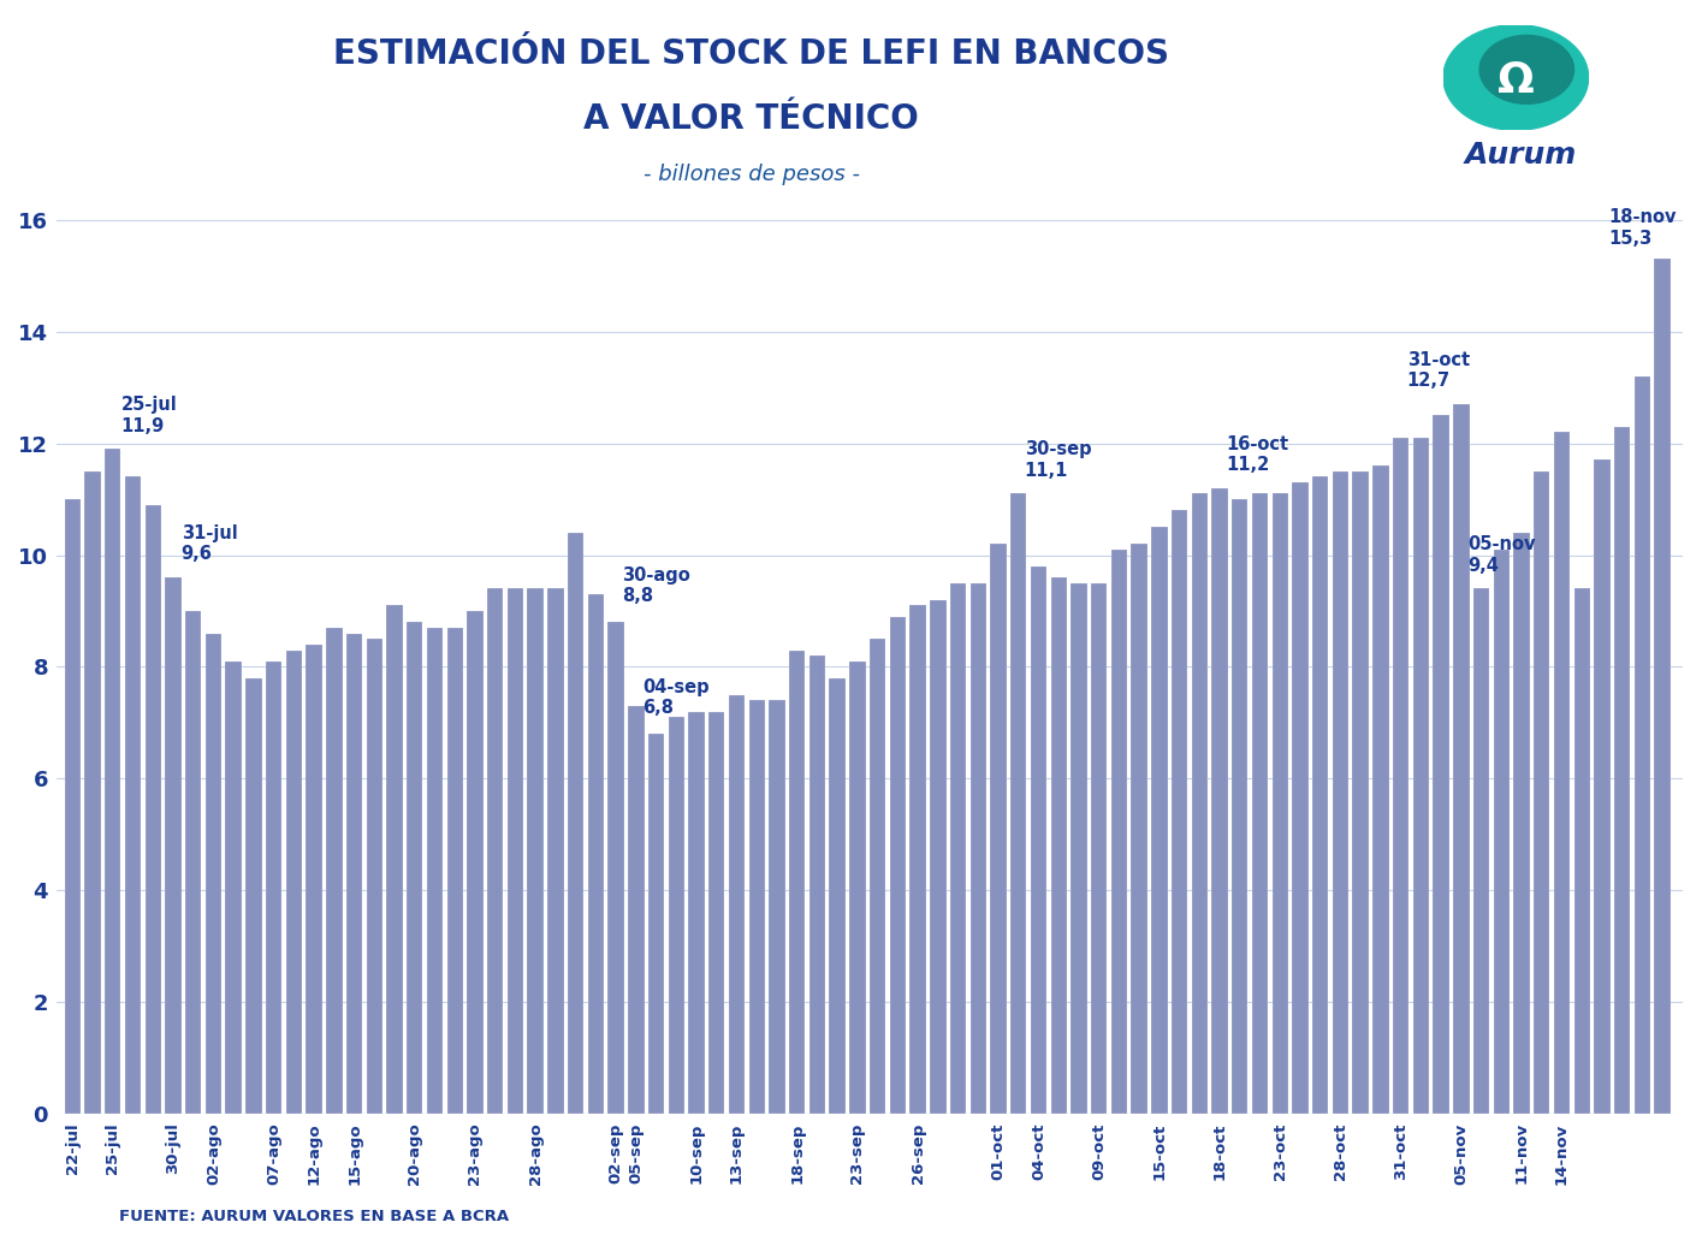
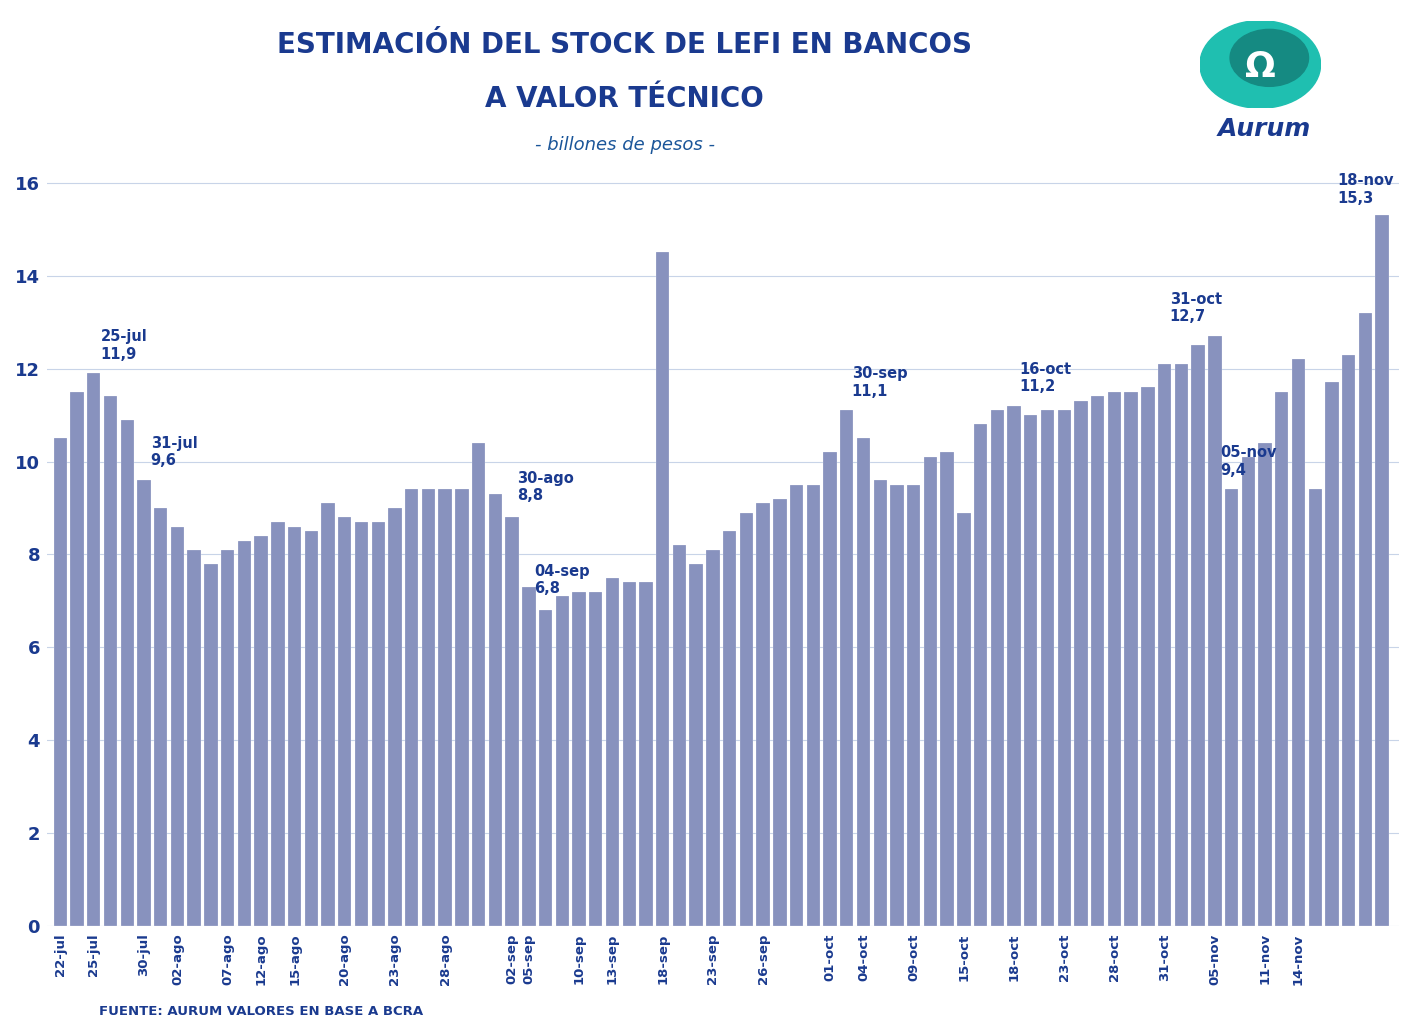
22-jul: 11.0 -> 10.5
18-sep: 8.3 -> 14.5
04-oct: 9.8 -> 10.5
15-oct: 10.5 -> 8.9
